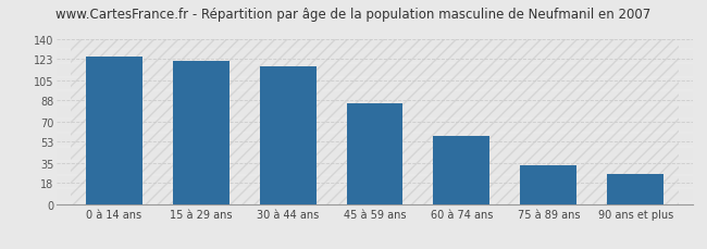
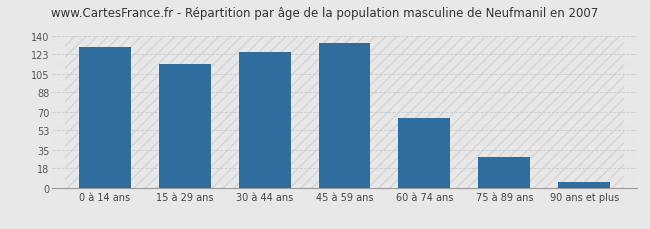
0 à 14 ans: 125 -> 130
15 à 29 ans: 121 -> 114
30 à 44 ans: 117 -> 125
45 à 59 ans: 85 -> 133
60 à 74 ans: 58 -> 64
75 à 89 ans: 33 -> 28
90 ans et plus: 25 -> 5
